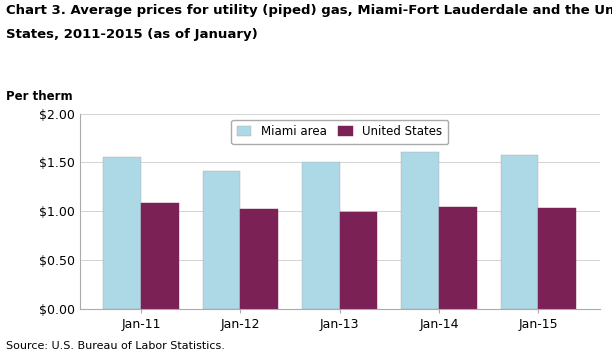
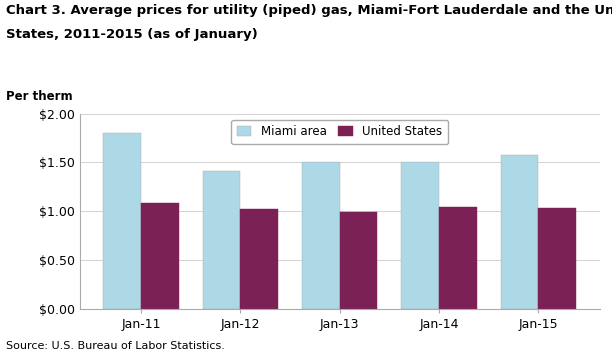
Miami area/Jan-11: $1.55 -> $1.80
Miami area/Jan-14: $1.61 -> $1.50
